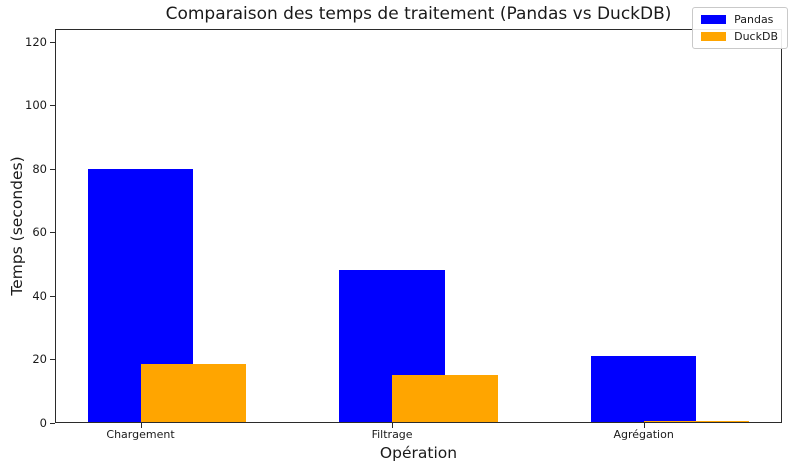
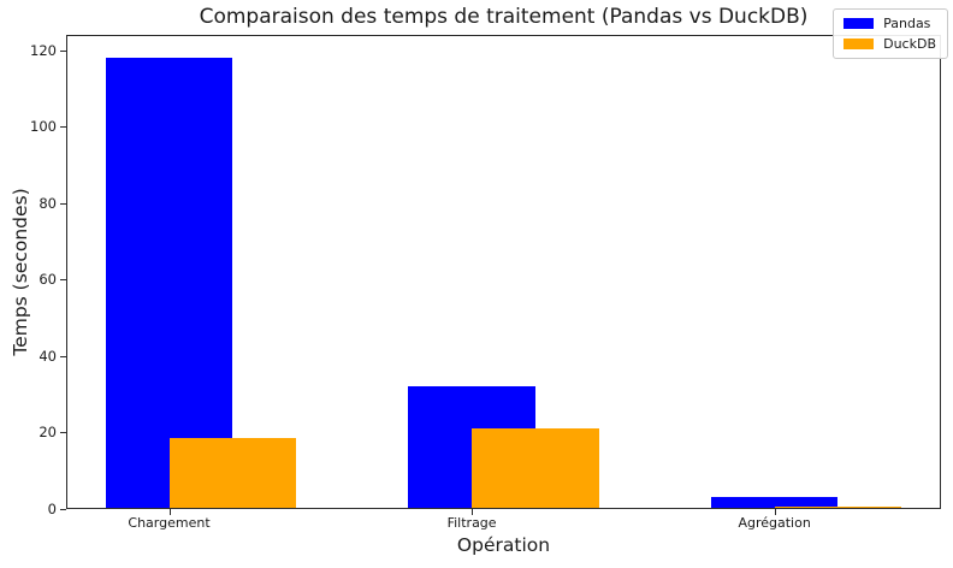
Pandas/Chargement: 80 -> 118
Pandas/Filtrage: 48 -> 32
DuckDB/Filtrage: 15 -> 21
Pandas/Agrégation: 21 -> 3
